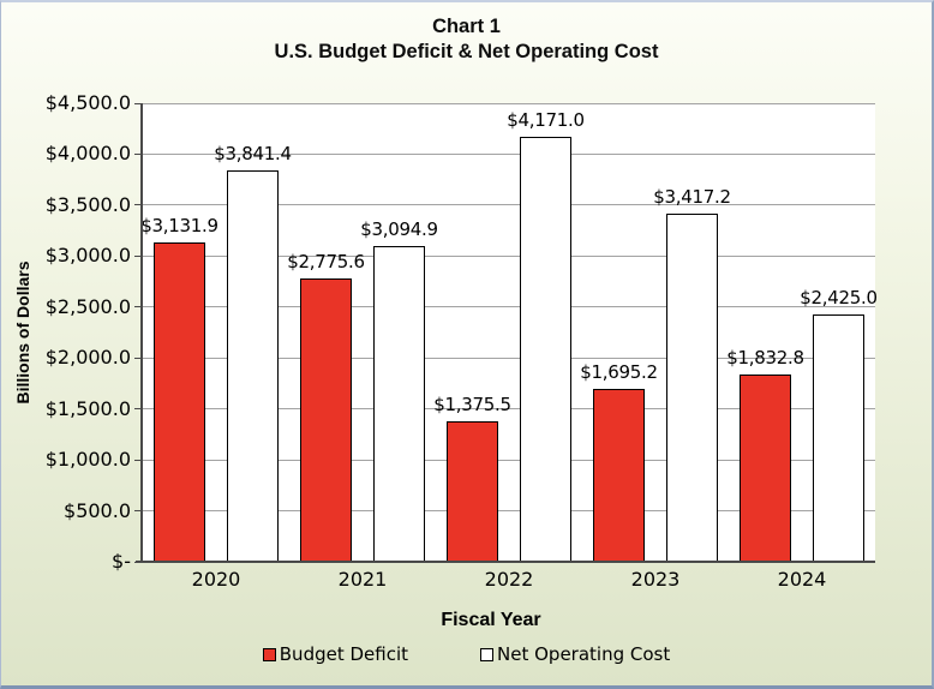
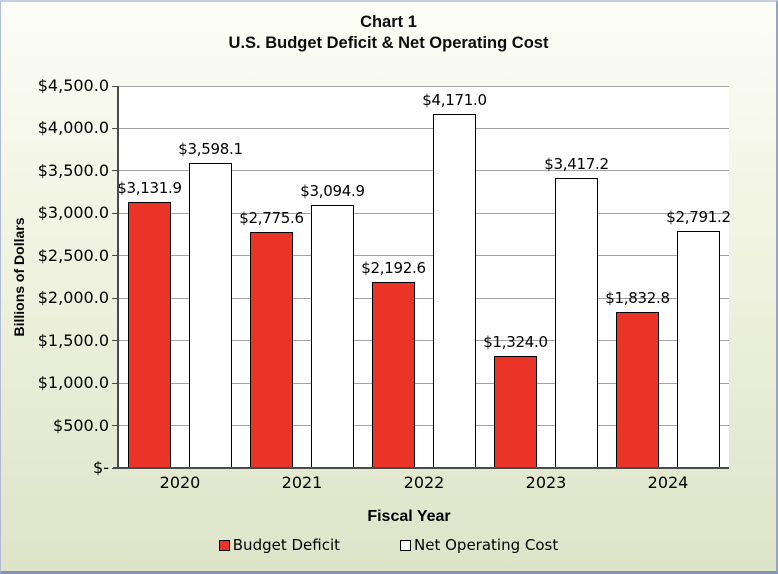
Net Operating Cost/2020: $3,841.4 -> $3,598.1
Budget Deficit/2022: $1,375.5 -> $2,192.6
Budget Deficit/2023: $1,695.2 -> $1,324.0
Net Operating Cost/2024: $2,425.0 -> $2,791.2
